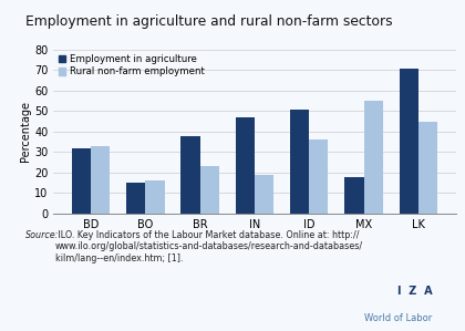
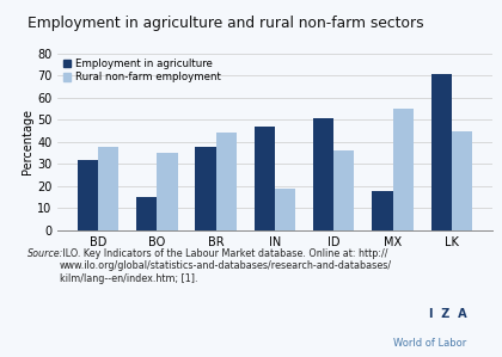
Rural non-farm employment/BD: 33 -> 38
Rural non-farm employment/BO: 16 -> 35
Rural non-farm employment/BR: 23 -> 44
